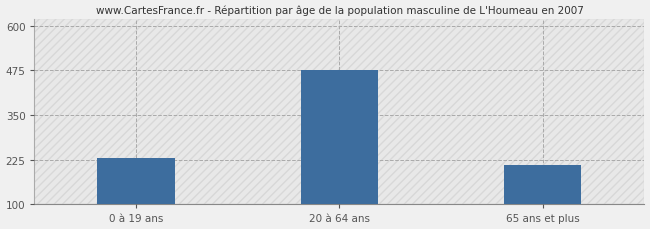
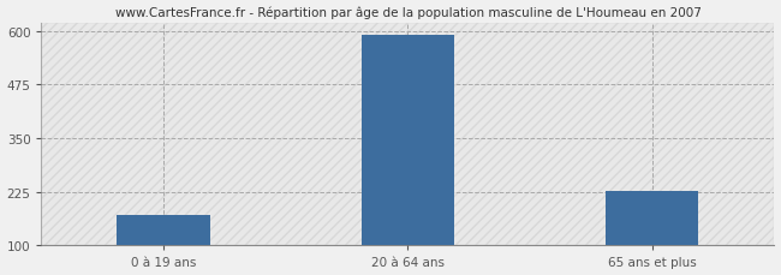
0 à 19 ans: 230 -> 170
20 à 64 ans: 475 -> 590
65 ans et plus: 210 -> 228
